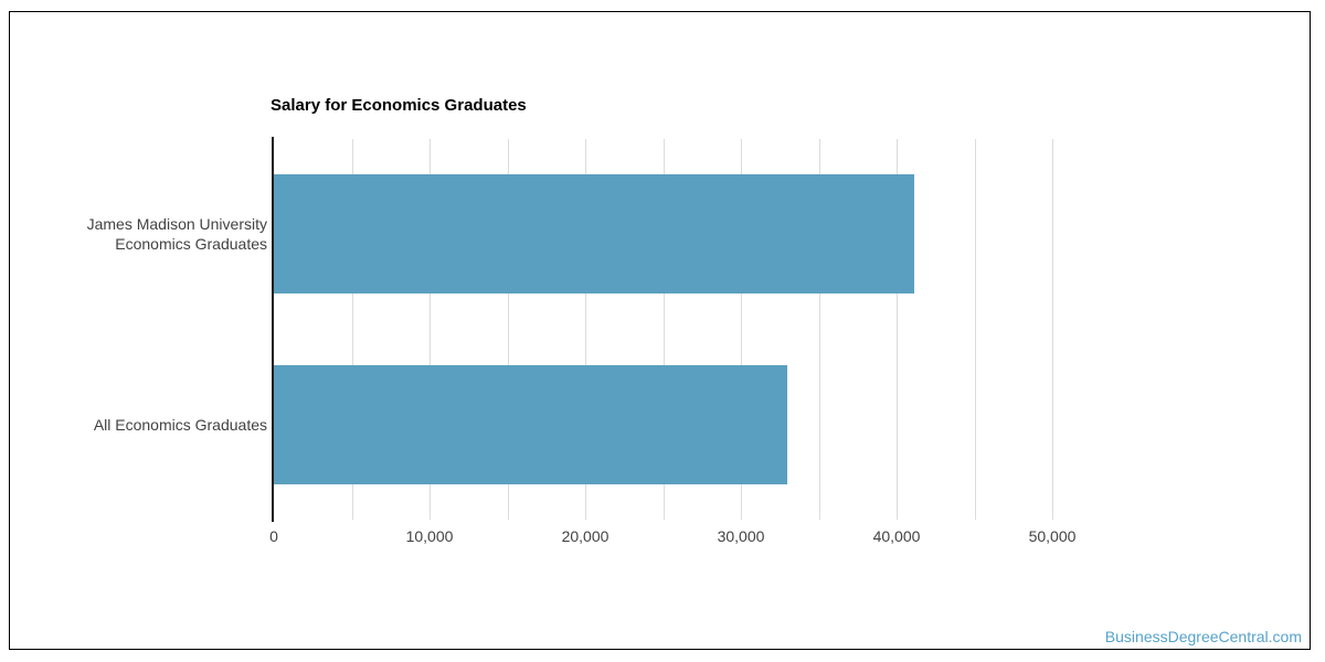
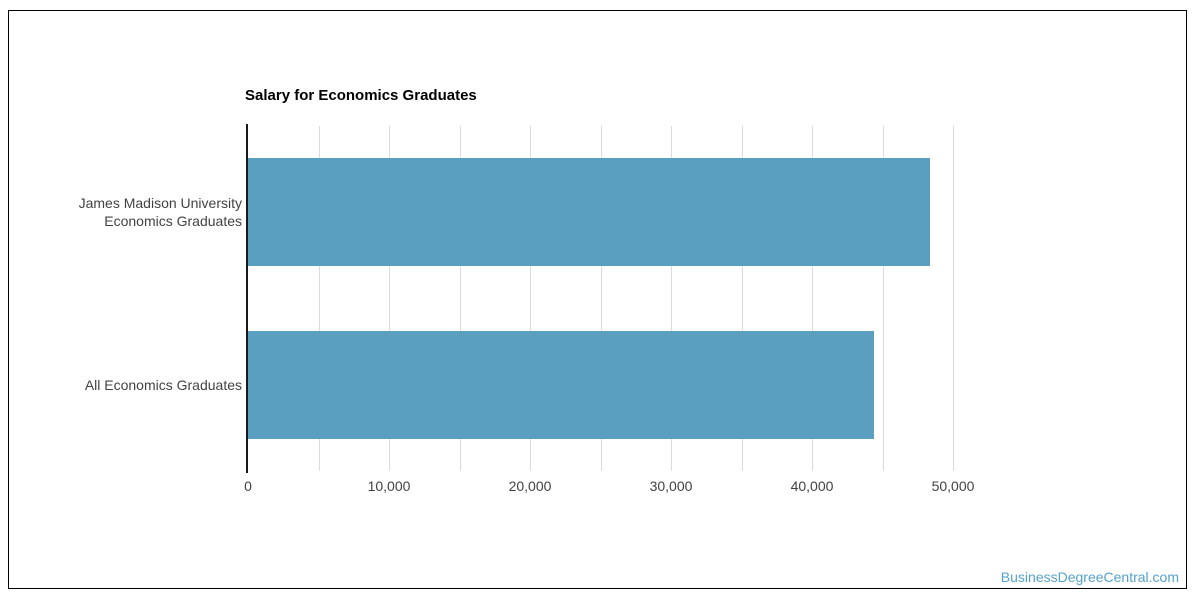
James Madison University Economics Graduates: 41100 -> 48400
All Economics Graduates: 33000 -> 44400
